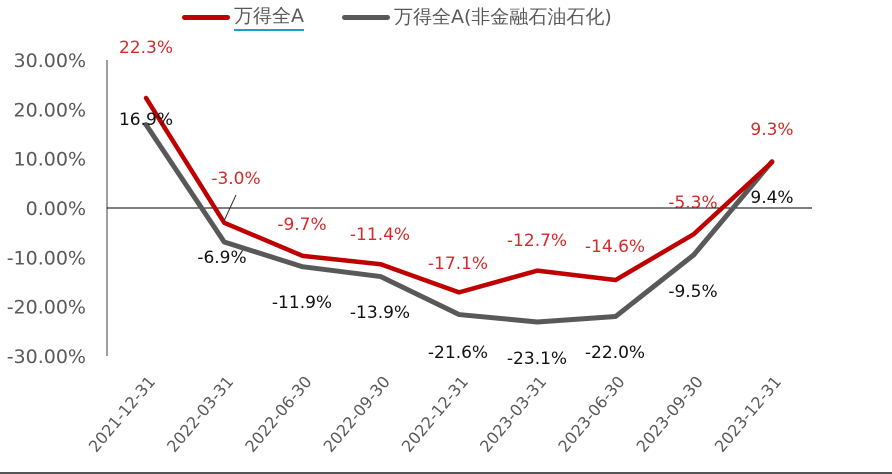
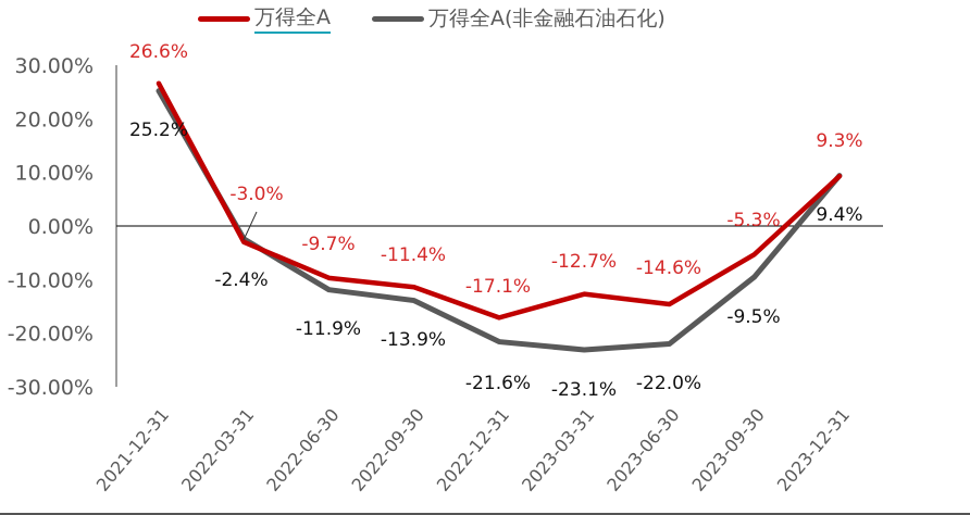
万得全A/2021-12-31: 22.3% -> 26.6%
万得全A(非金融石油石化)/2021-12-31: 16.9% -> 25.2%
万得全A(非金融石油石化)/2022-03-31: -6.9% -> -2.4%
